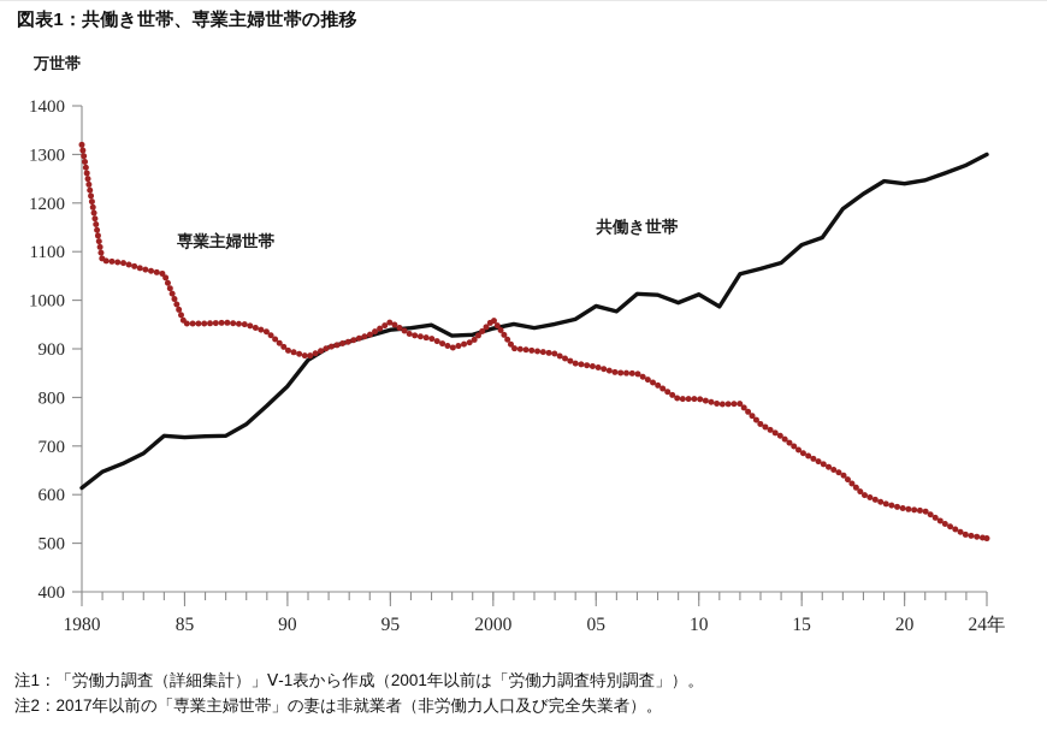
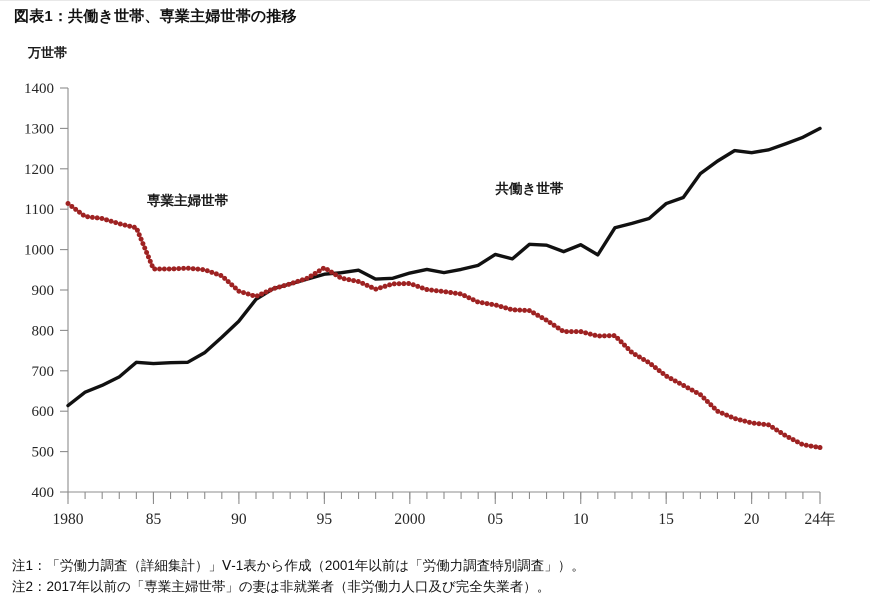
専業主婦世帯/1980: 1320 -> 1110
専業主婦世帯/2000: 960 -> 920
